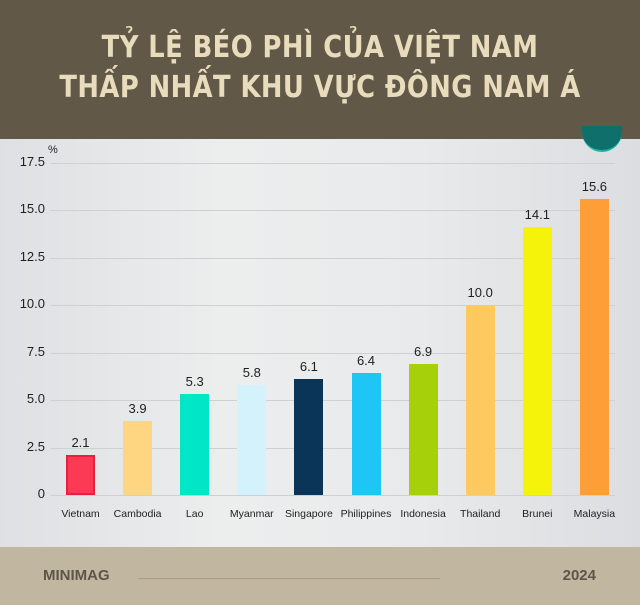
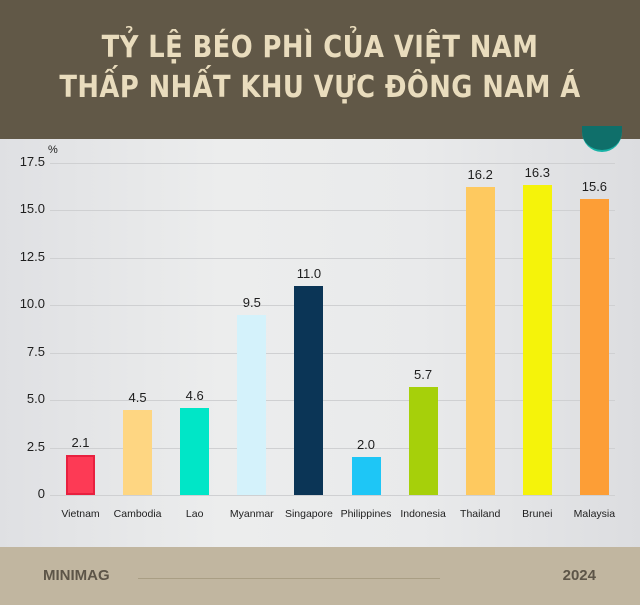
Cambodia: 3.9 -> 4.5
Lao: 5.3 -> 4.6
Myanmar: 5.8 -> 9.5
Singapore: 6.1 -> 11.0
Philippines: 6.4 -> 2.0
Indonesia: 6.9 -> 5.7
Thailand: 10.0 -> 16.2
Brunei: 14.1 -> 16.3
